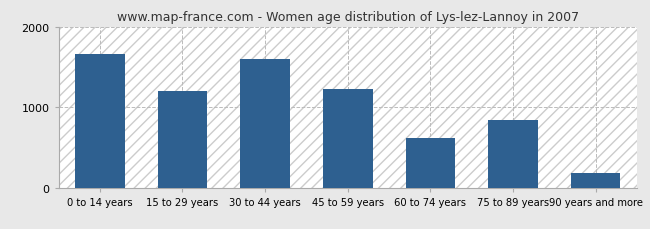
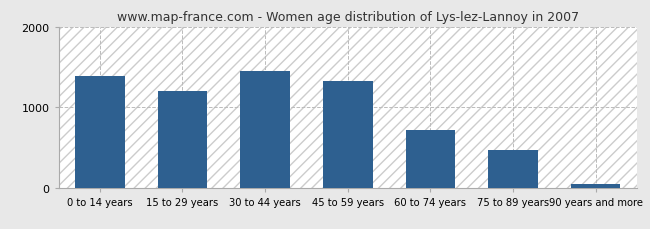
0 to 14 years: 1660 -> 1390
30 to 44 years: 1600 -> 1450
45 to 59 years: 1220 -> 1320
60 to 74 years: 620 -> 720
75 to 89 years: 840 -> 470
90 years and more: 180 -> 50
